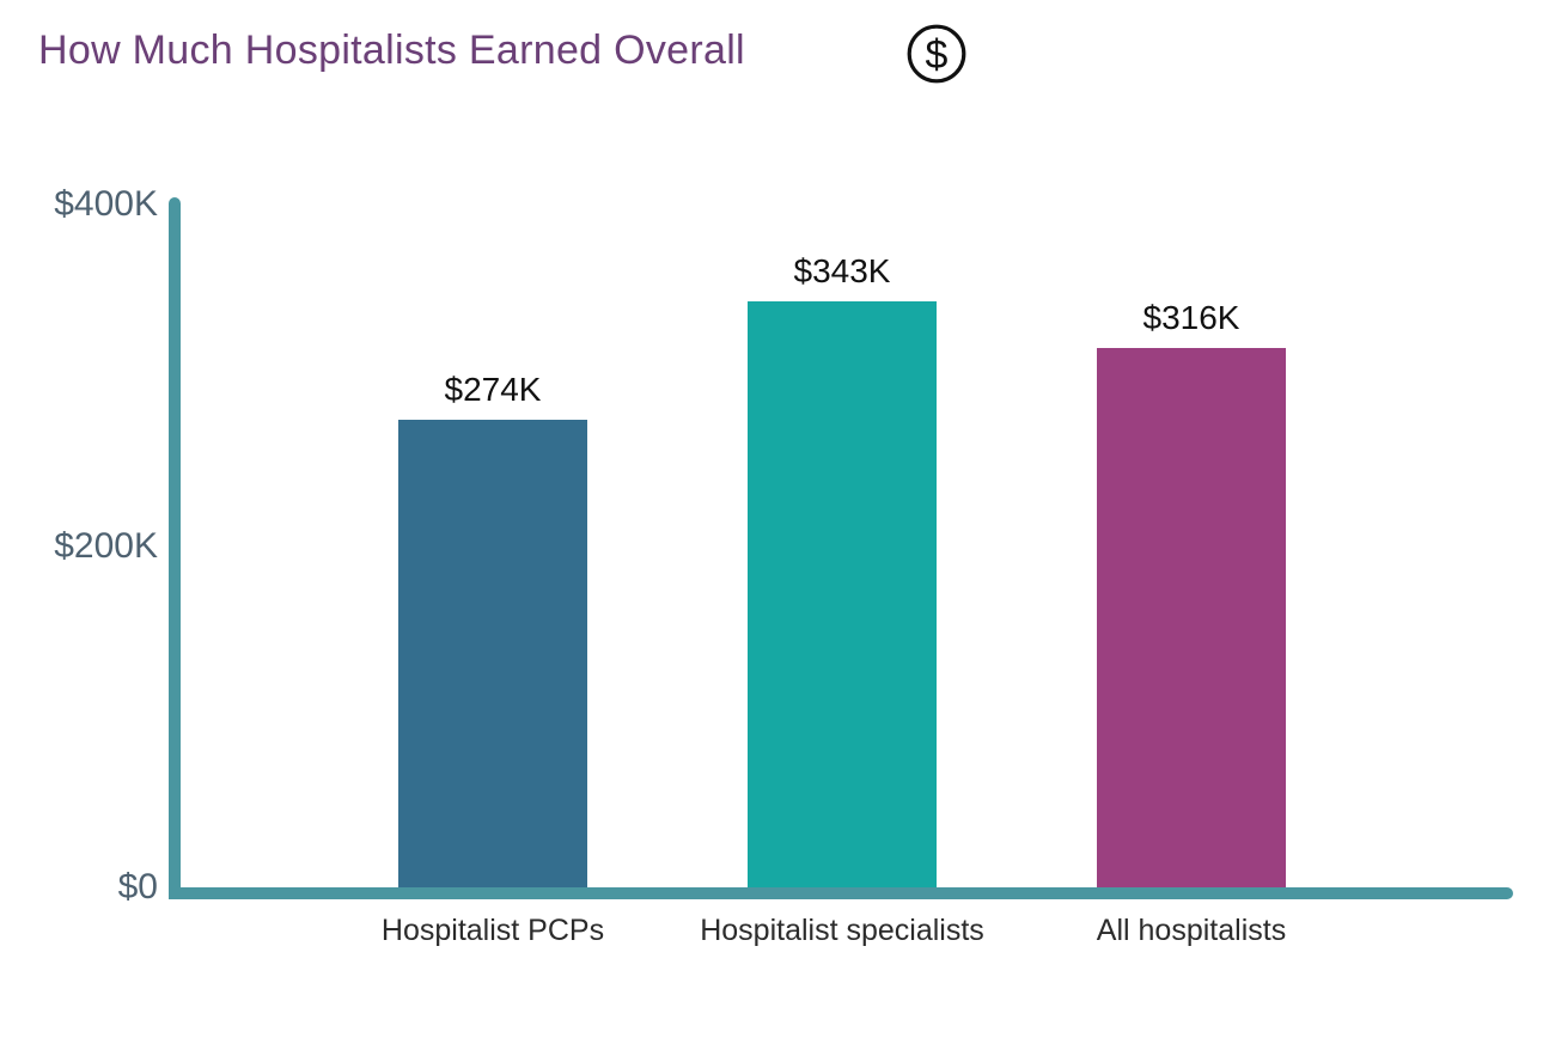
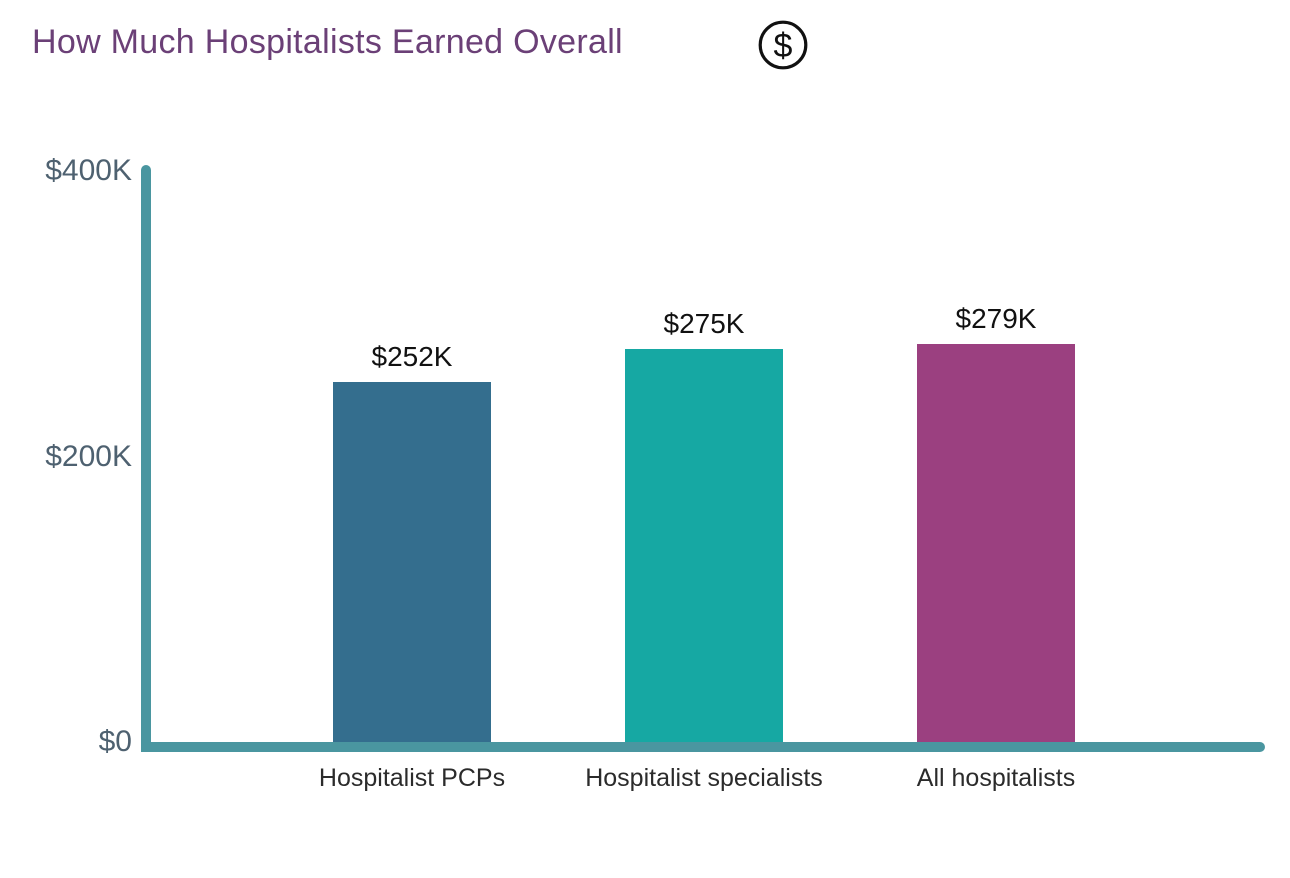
Hospitalist PCPs: $274K -> $252K
Hospitalist specialists: $343K -> $275K
All hospitalists: $316K -> $279K
